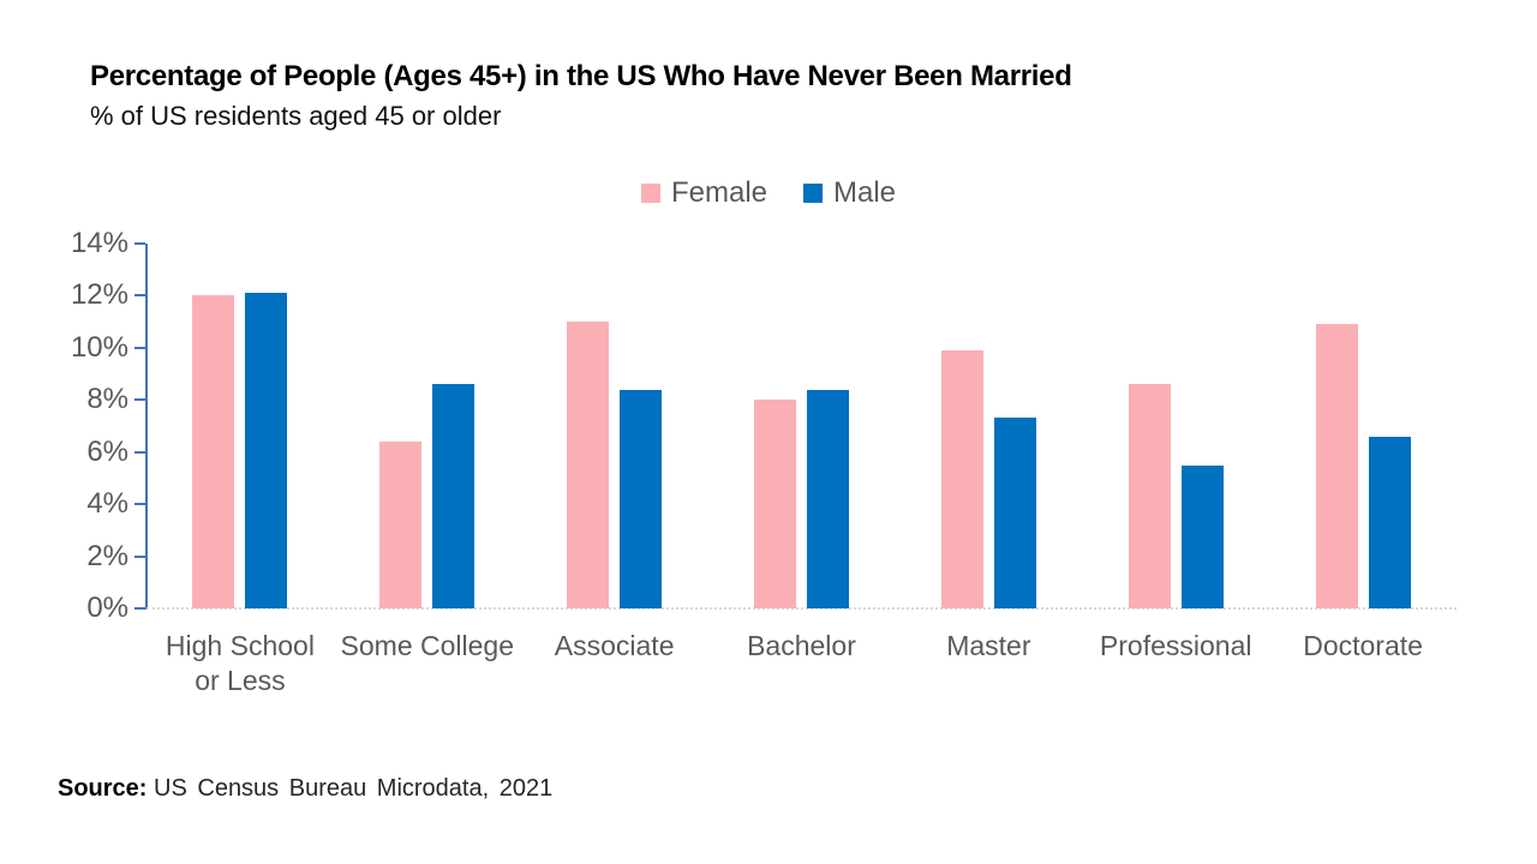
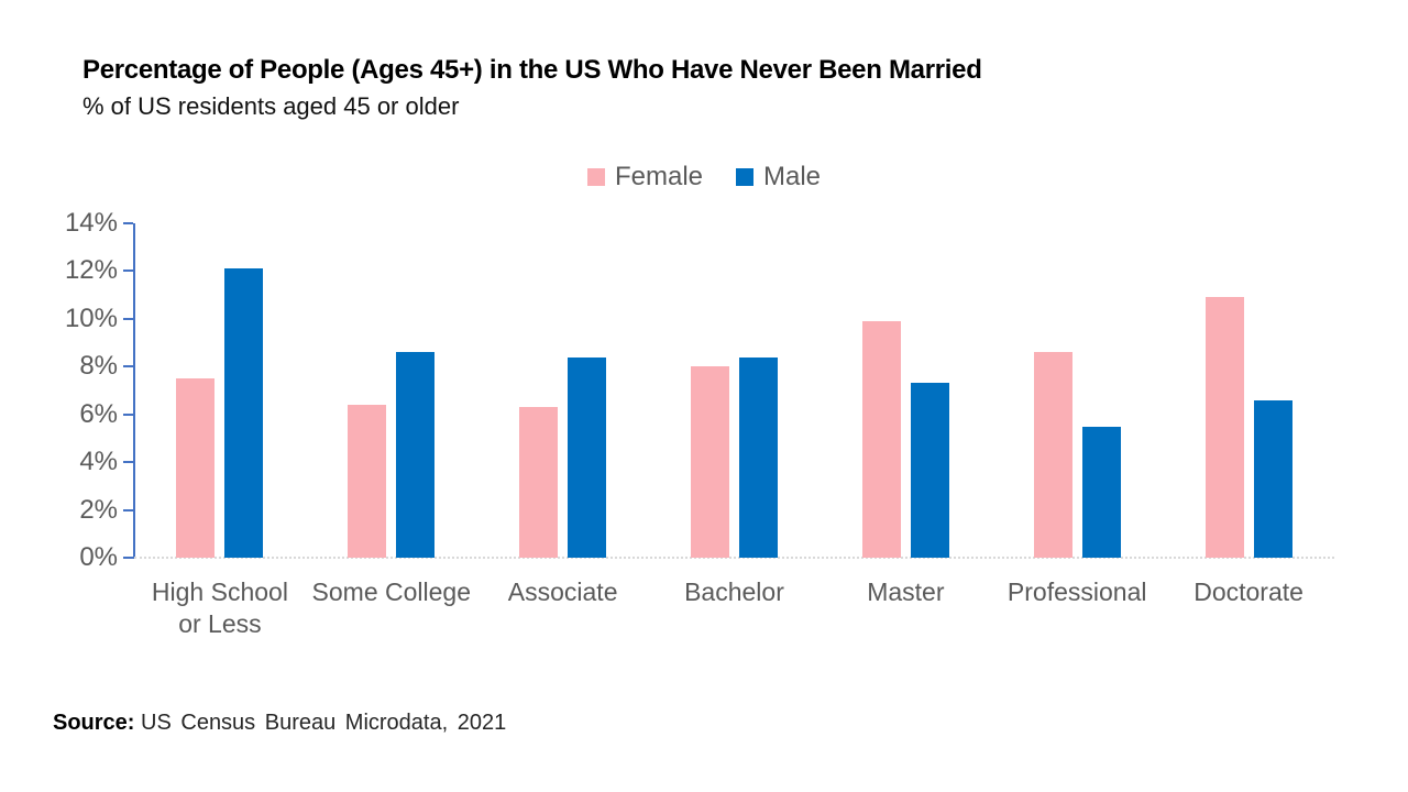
Female/High School or Less: 12.0% -> 7.5%
Female/Associate: 11.0% -> 6.3%
